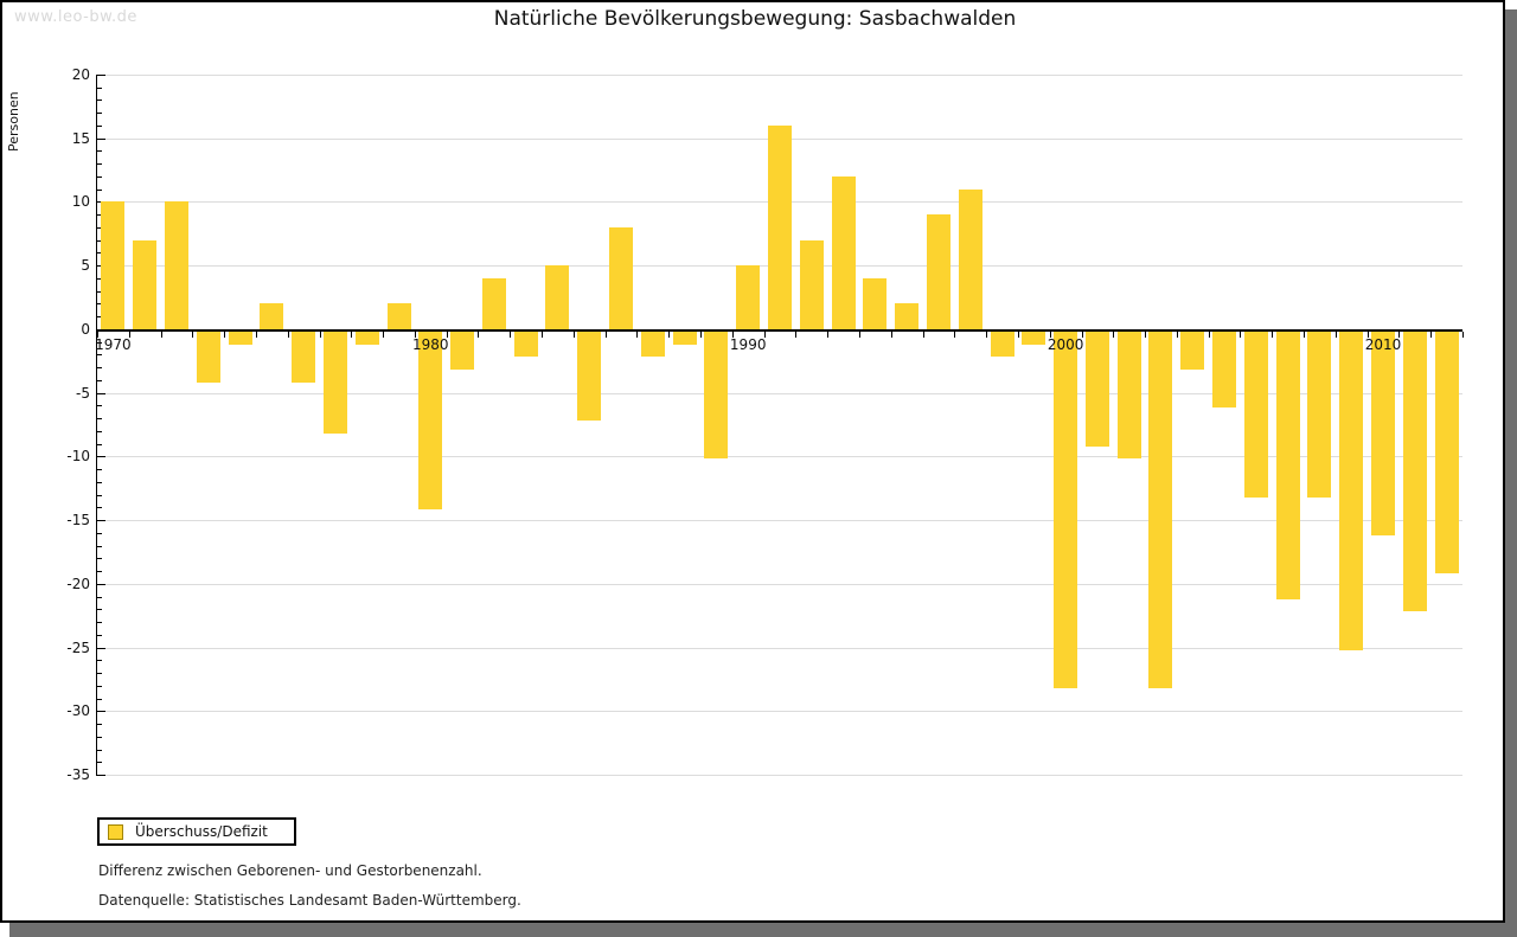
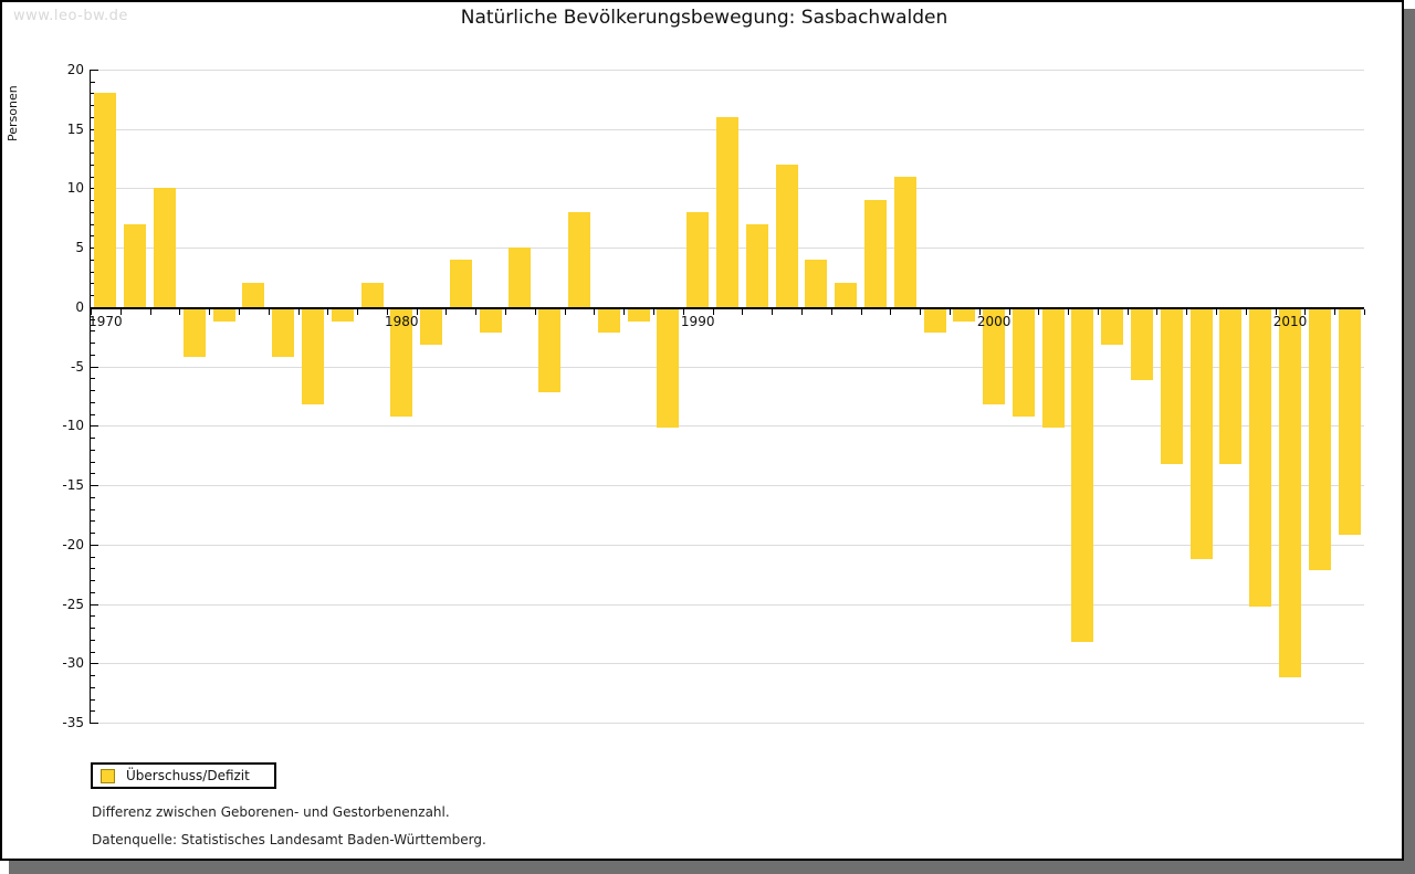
1970: 10 -> 18
1980: -14 -> -9
1990: 5 -> 8
2000: -28 -> -8
2010: -16 -> -31
